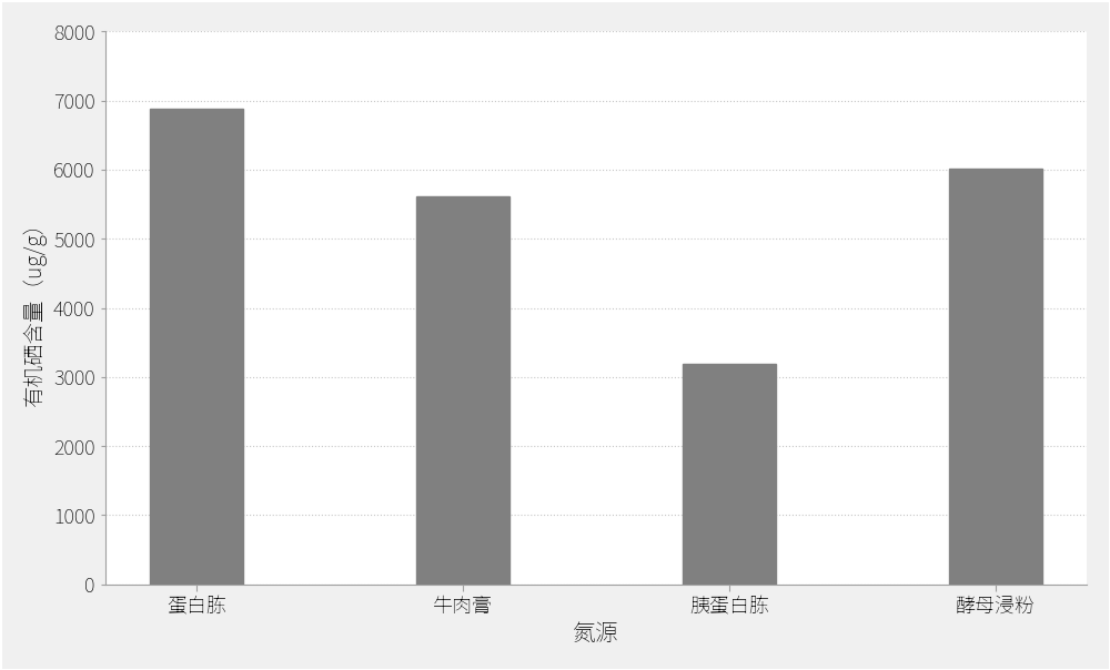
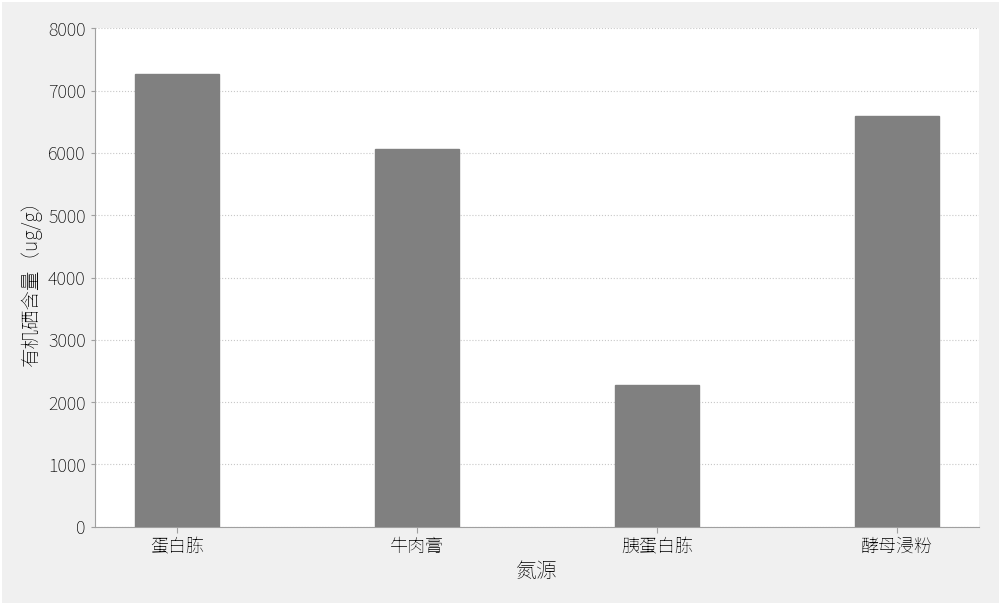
蛋白胨: 6880 -> 7260
牛肉膏: 5620 -> 6060
胰蛋白胨: 3190 -> 2280
酵母浸粉: 6020 -> 6600
